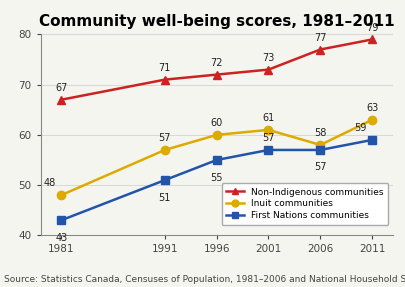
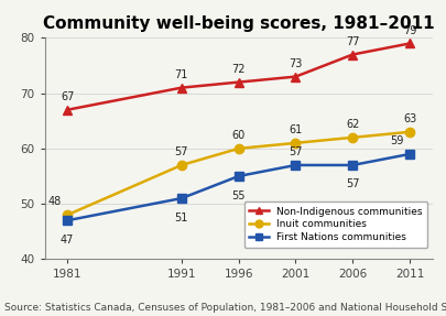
First Nations communities/1981: 43 -> 47
Inuit communities/2006: 58 -> 62
